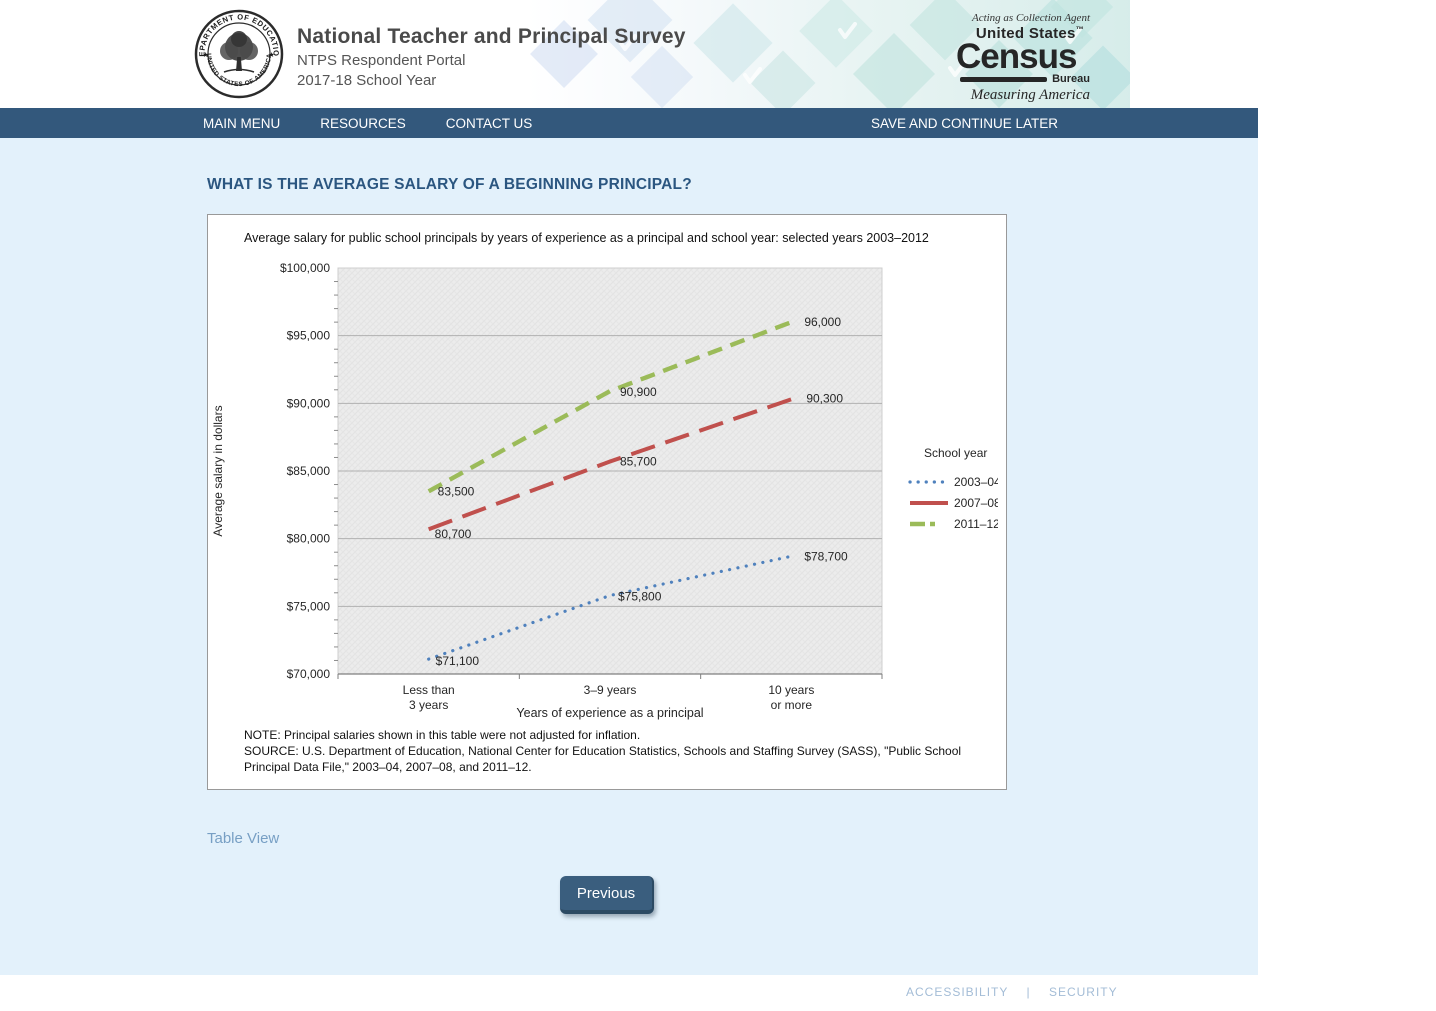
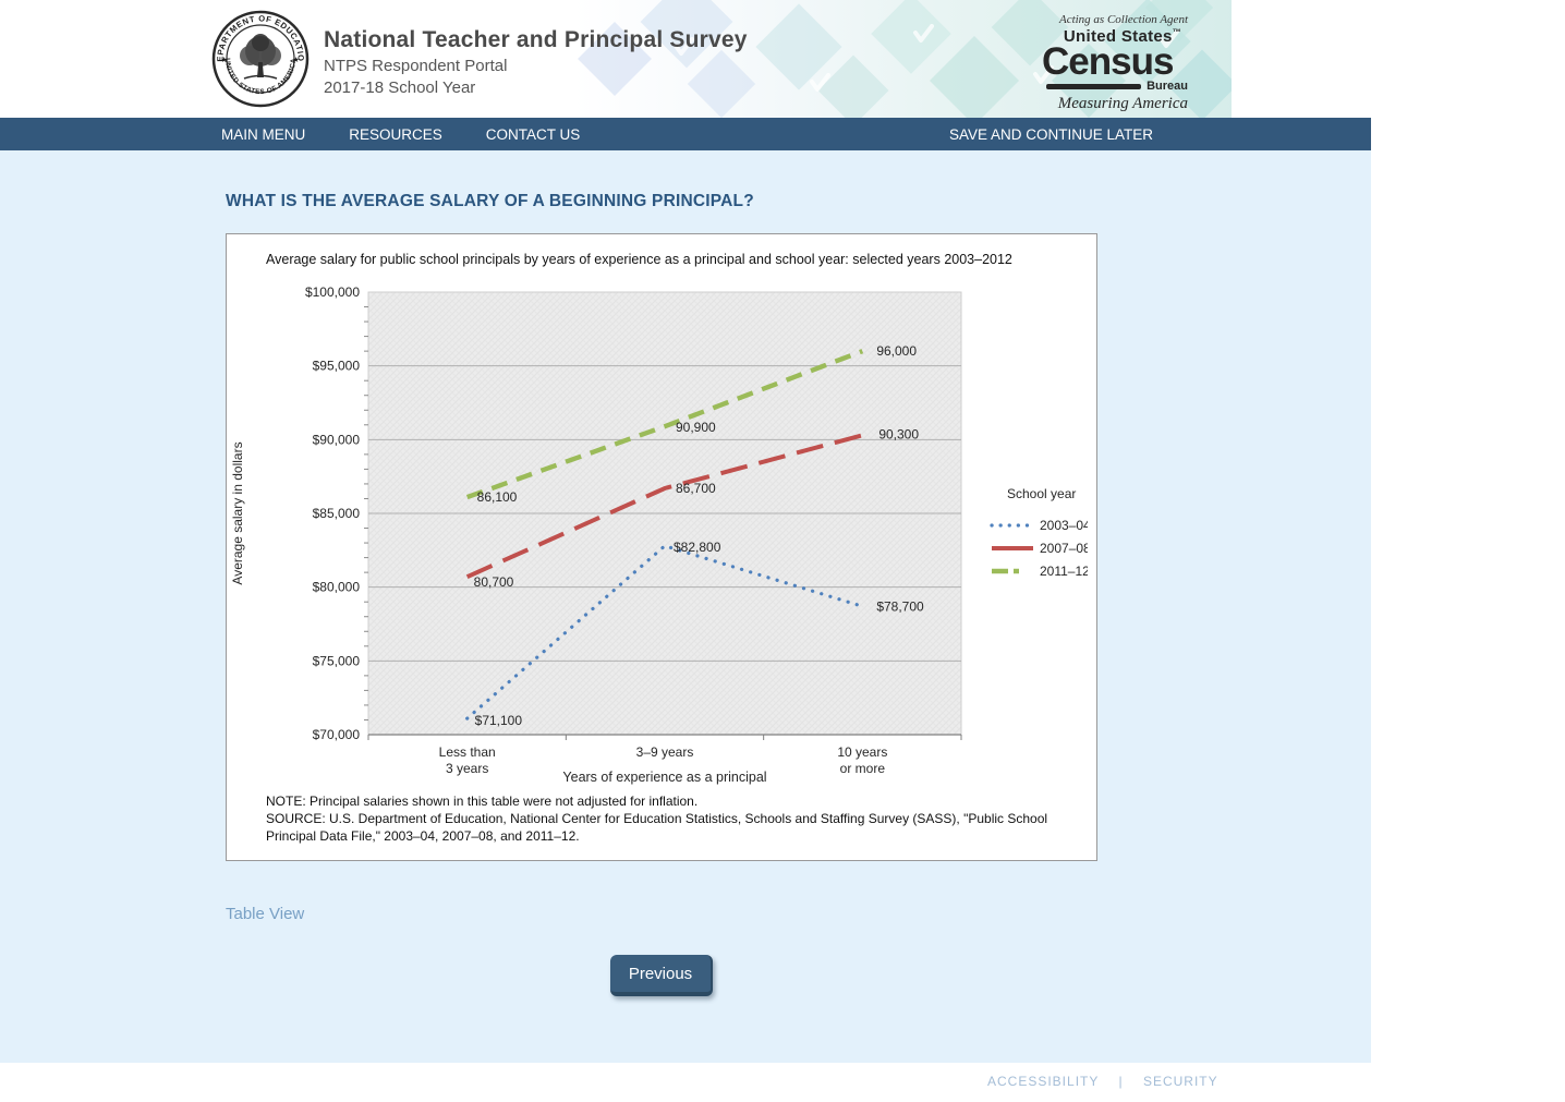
2011–12/Less than 3 years: 83,500 -> 86,100
2003–04/3–9 years: $75,800 -> $82,800
2007–08/3–9 years: 85,700 -> 86,700
